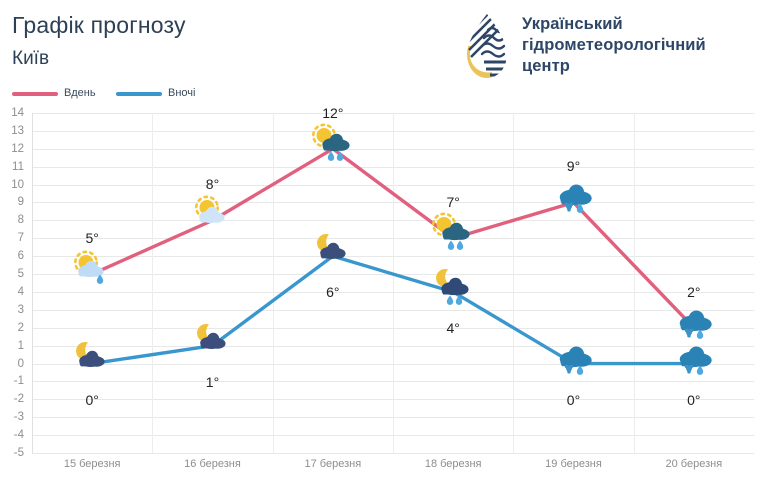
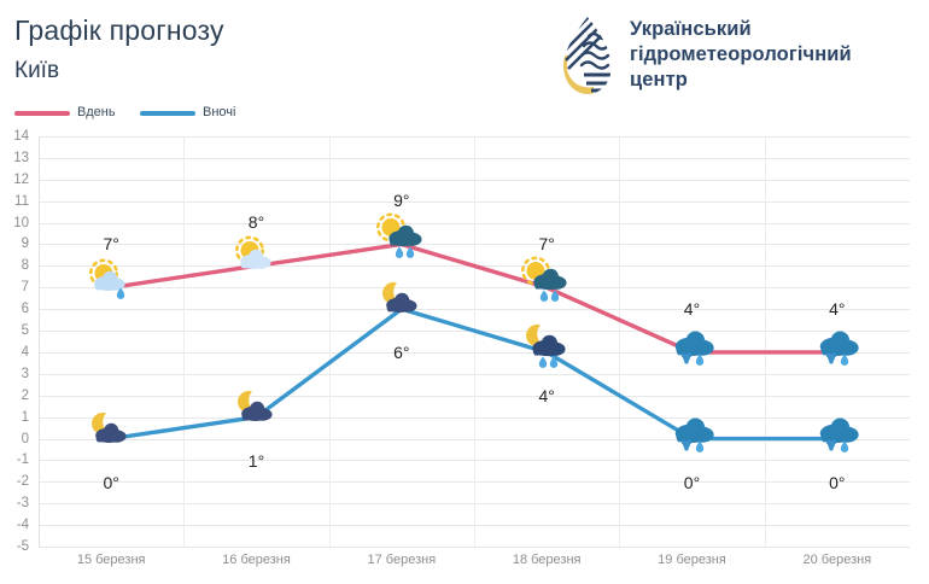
Вдень/15 березня: 5° -> 7°
Вдень/17 березня: 12° -> 9°
Вдень/19 березня: 9° -> 4°
Вдень/20 березня: 2° -> 4°
